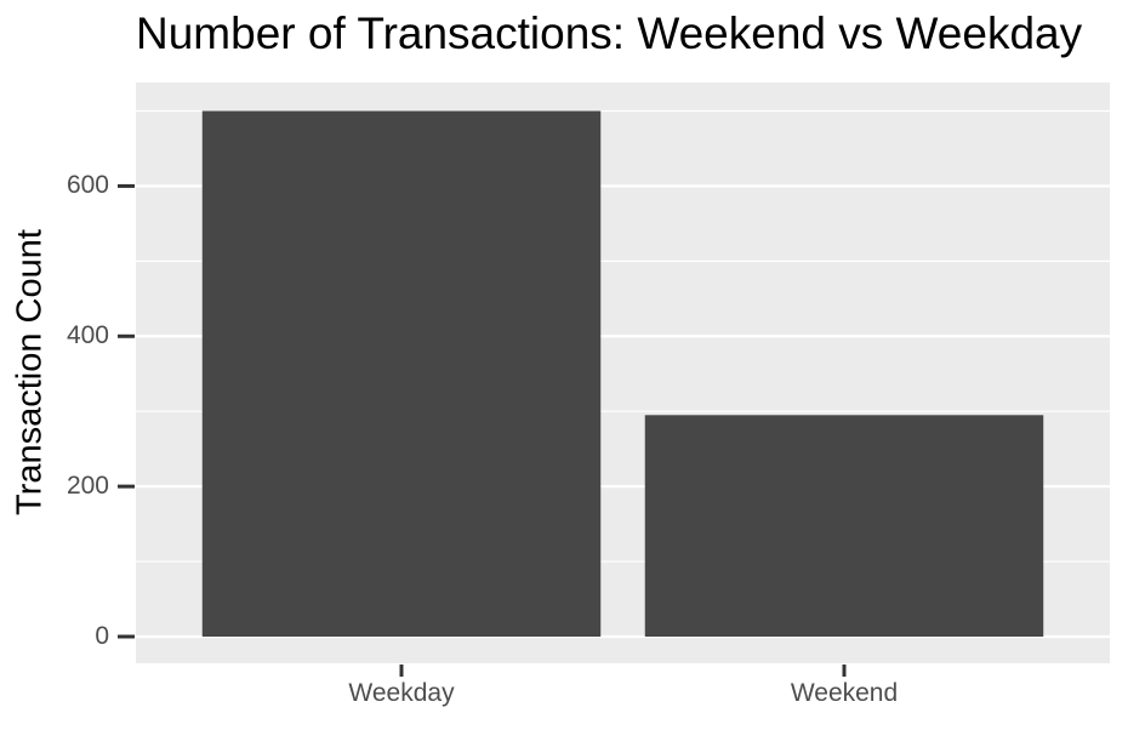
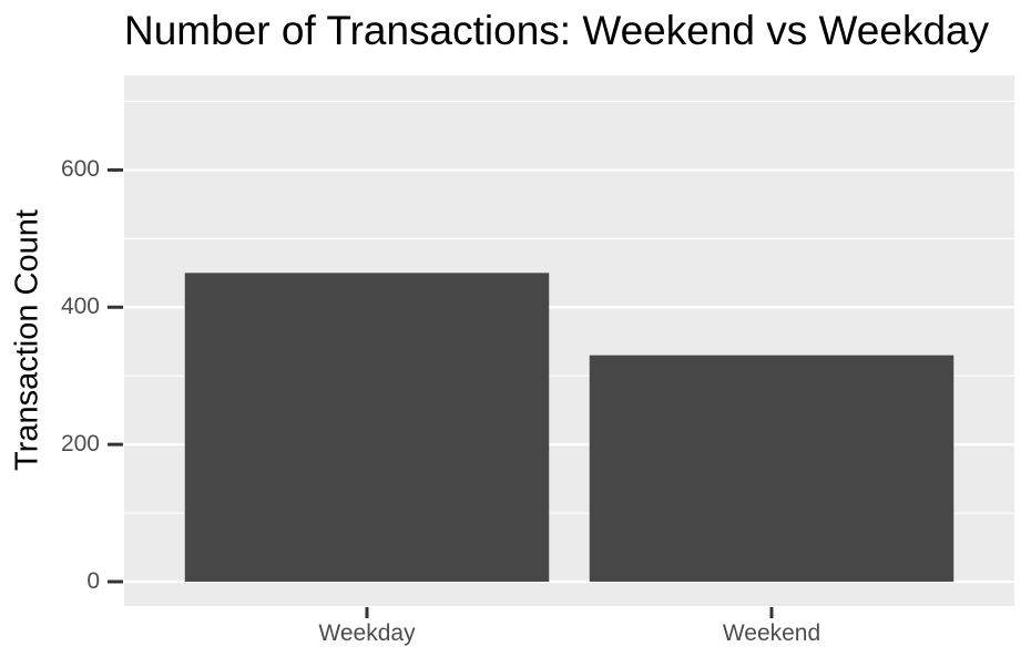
Weekday: 700 -> 450
Weekend: 300 -> 330
